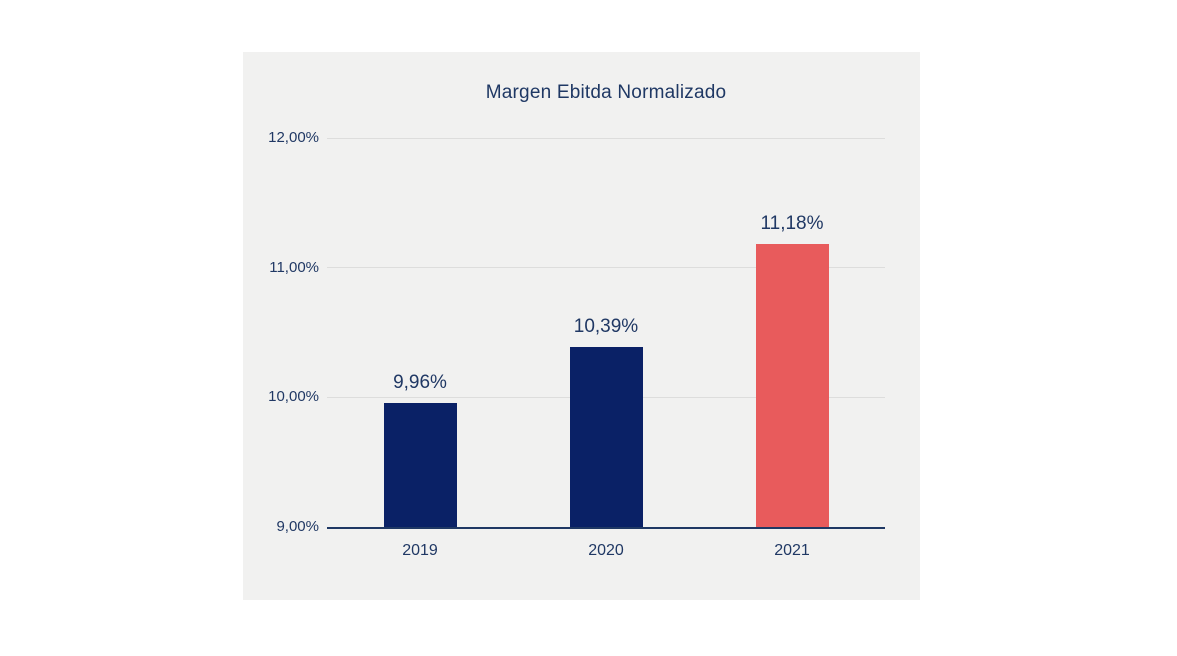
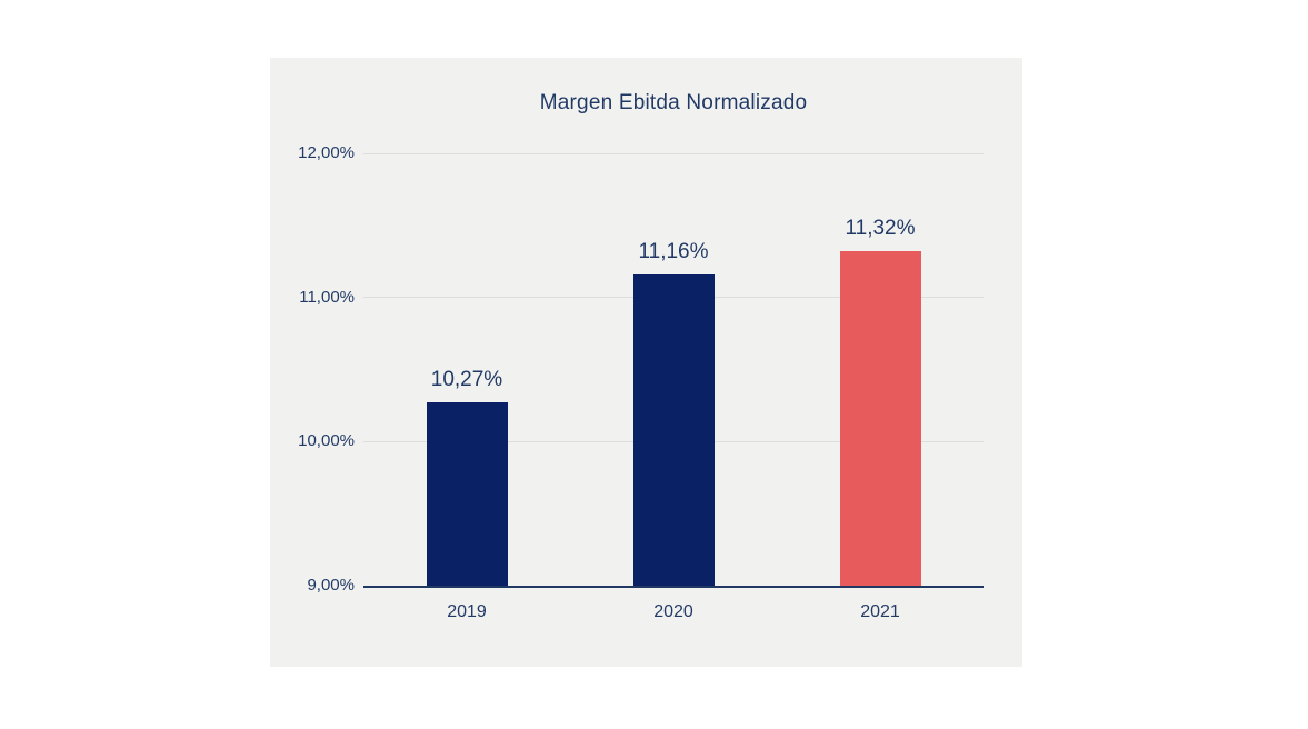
2019: 9,96% -> 10,27%
2020: 10,39% -> 11,16%
2021: 11,18% -> 11,32%
